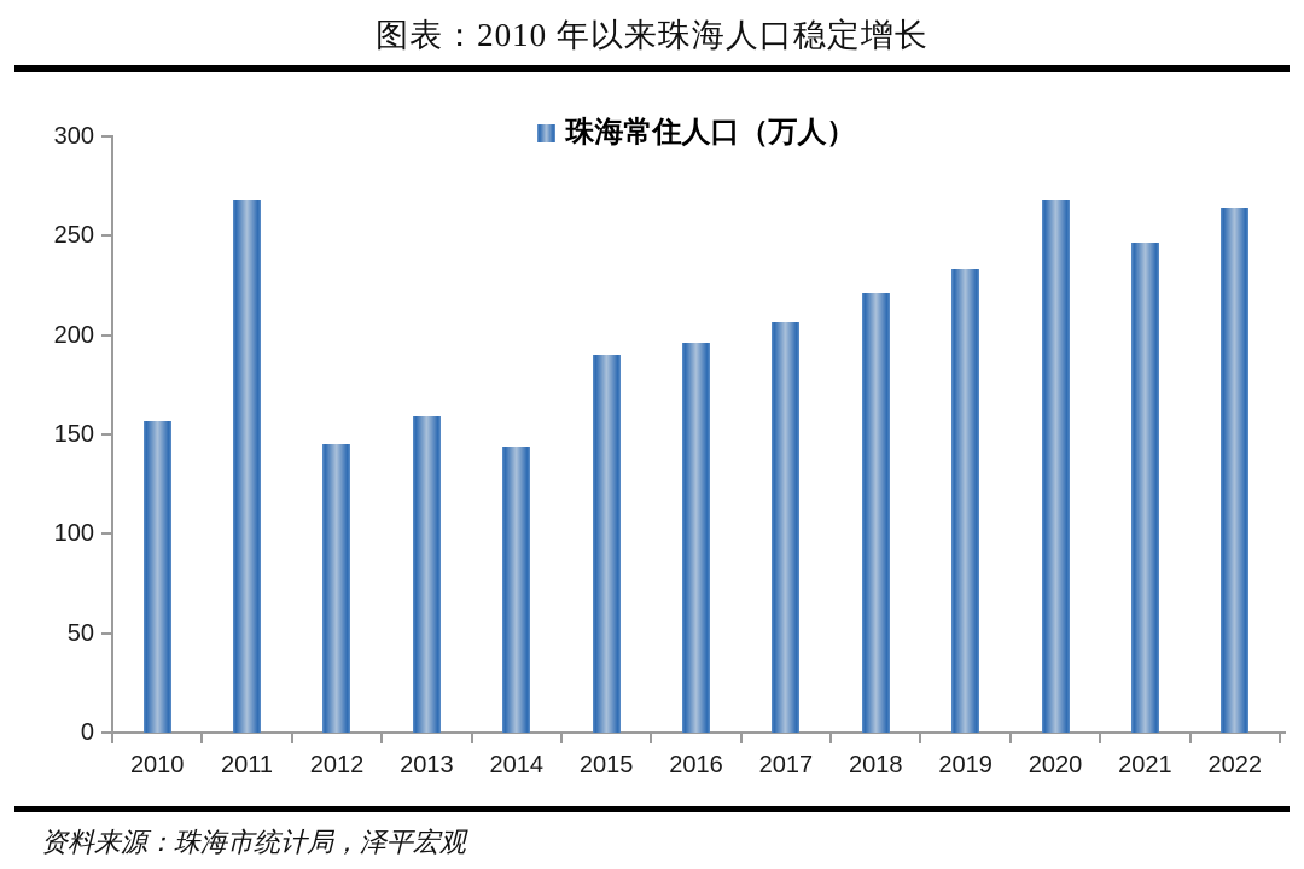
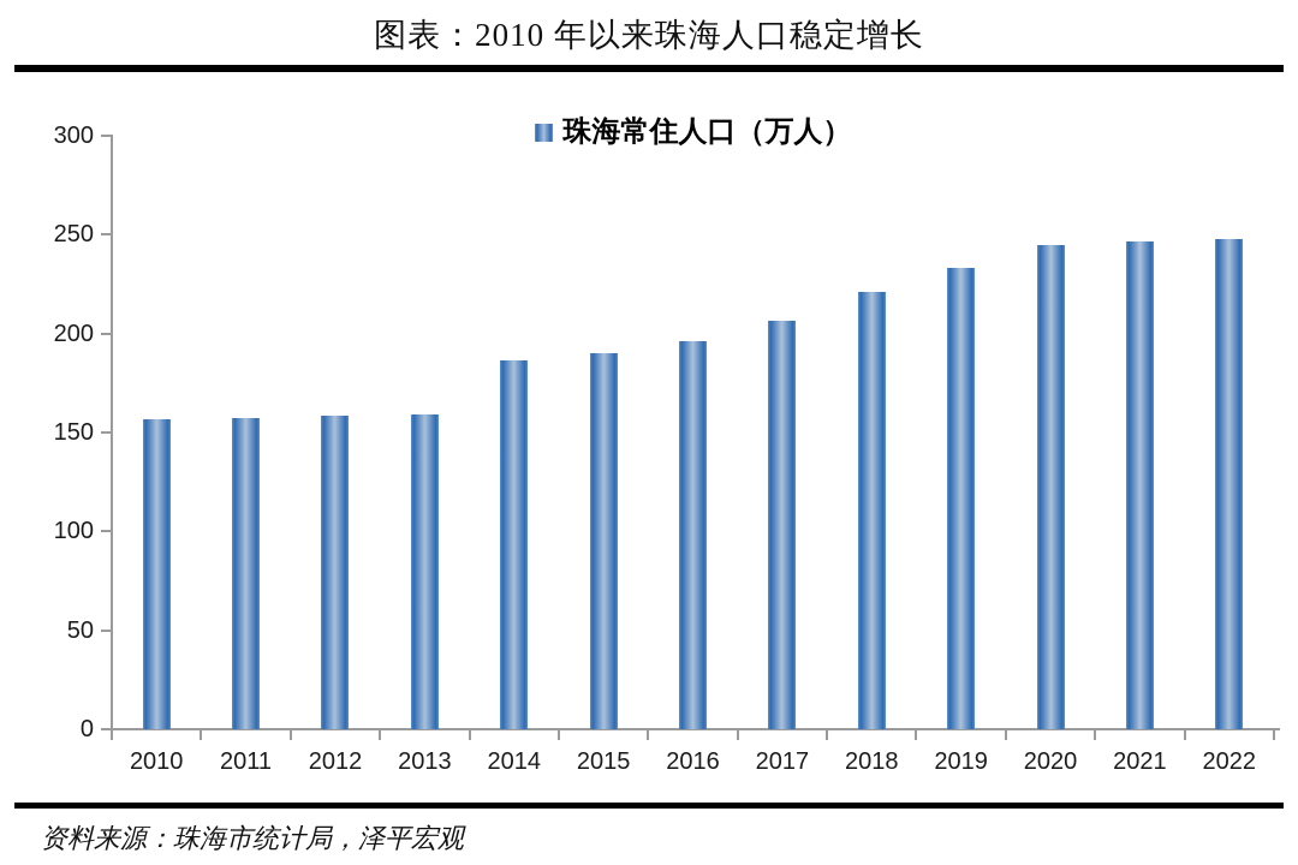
2011: 268 -> 157
2012: 145 -> 158
2014: 144 -> 186
2020: 268 -> 245
2022: 264 -> 248
